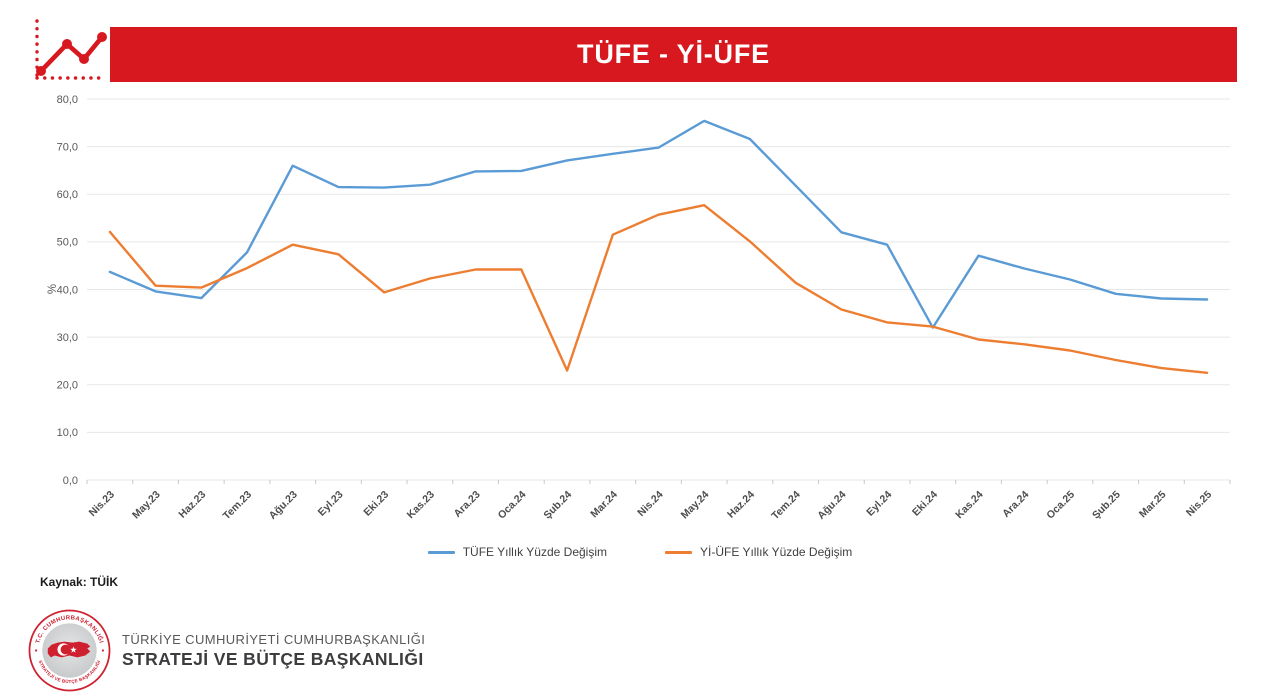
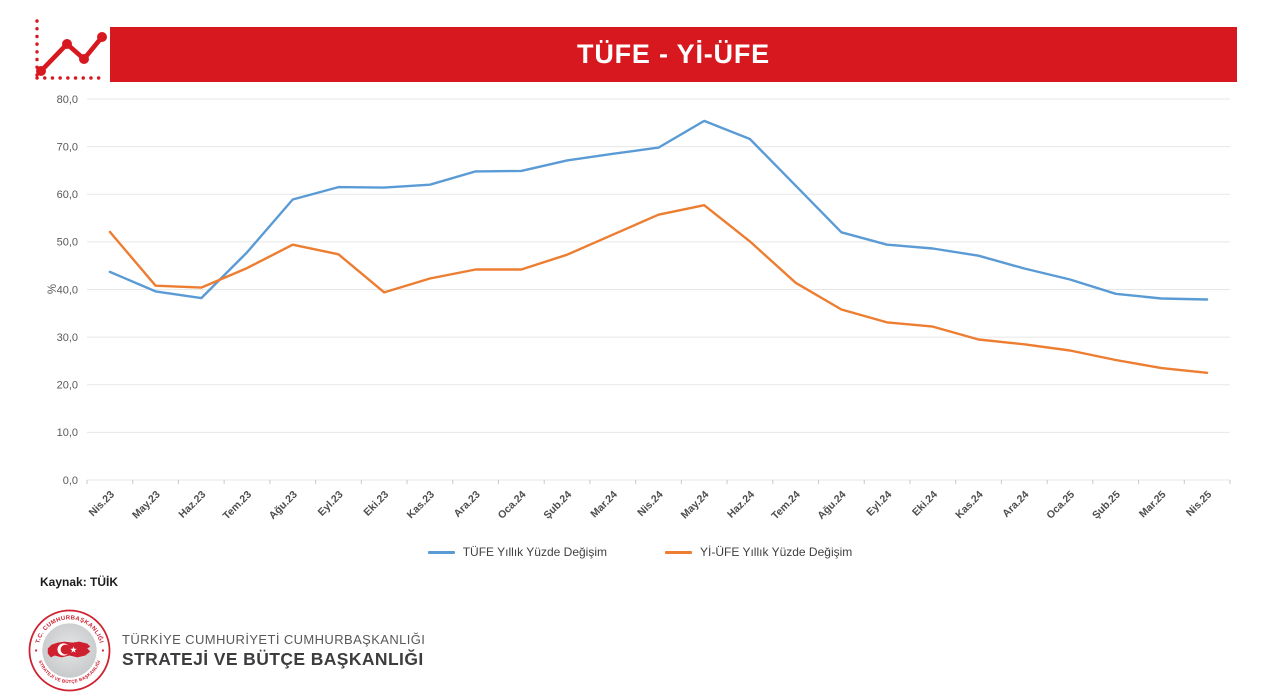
TÜFE Yıllık Yüzde Değişim/Ağu.23: 66 -> 59
Yİ-ÜFE Yıllık Yüzde Değişim/Şub.24: 23 -> 47
TÜFE Yıllık Yüzde Değişim/Eki.24: 32 -> 49
